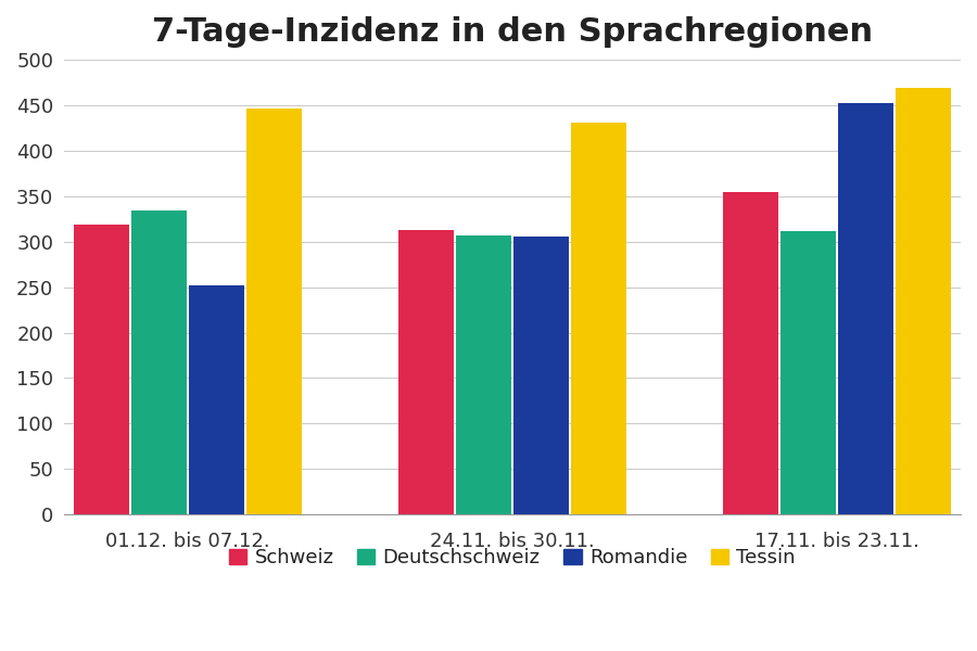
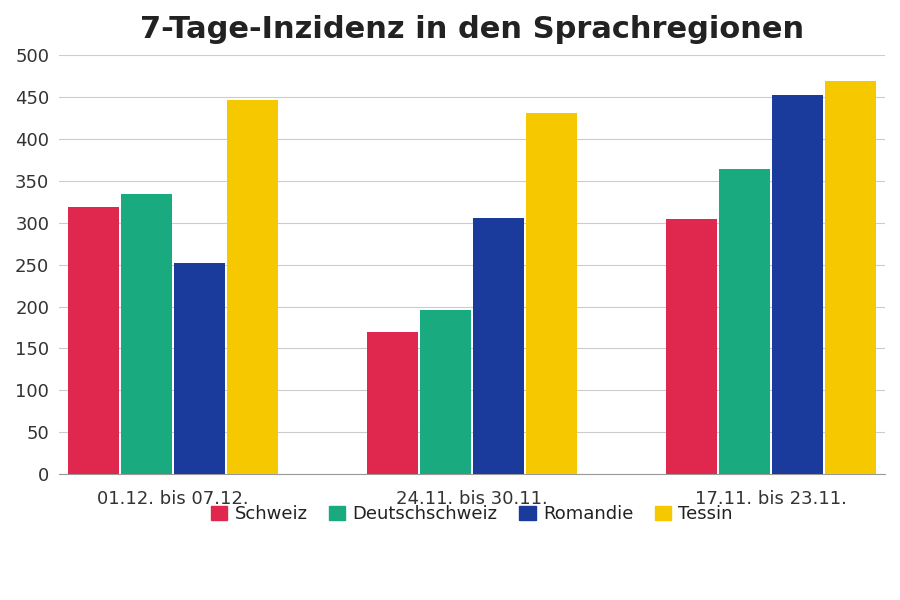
Schweiz/24.11. bis 30.11.: 312 -> 170
Deutschschweiz/24.11. bis 30.11.: 307 -> 196
Schweiz/17.11. bis 23.11.: 354 -> 304
Deutschschweiz/17.11. bis 23.11.: 311 -> 364
